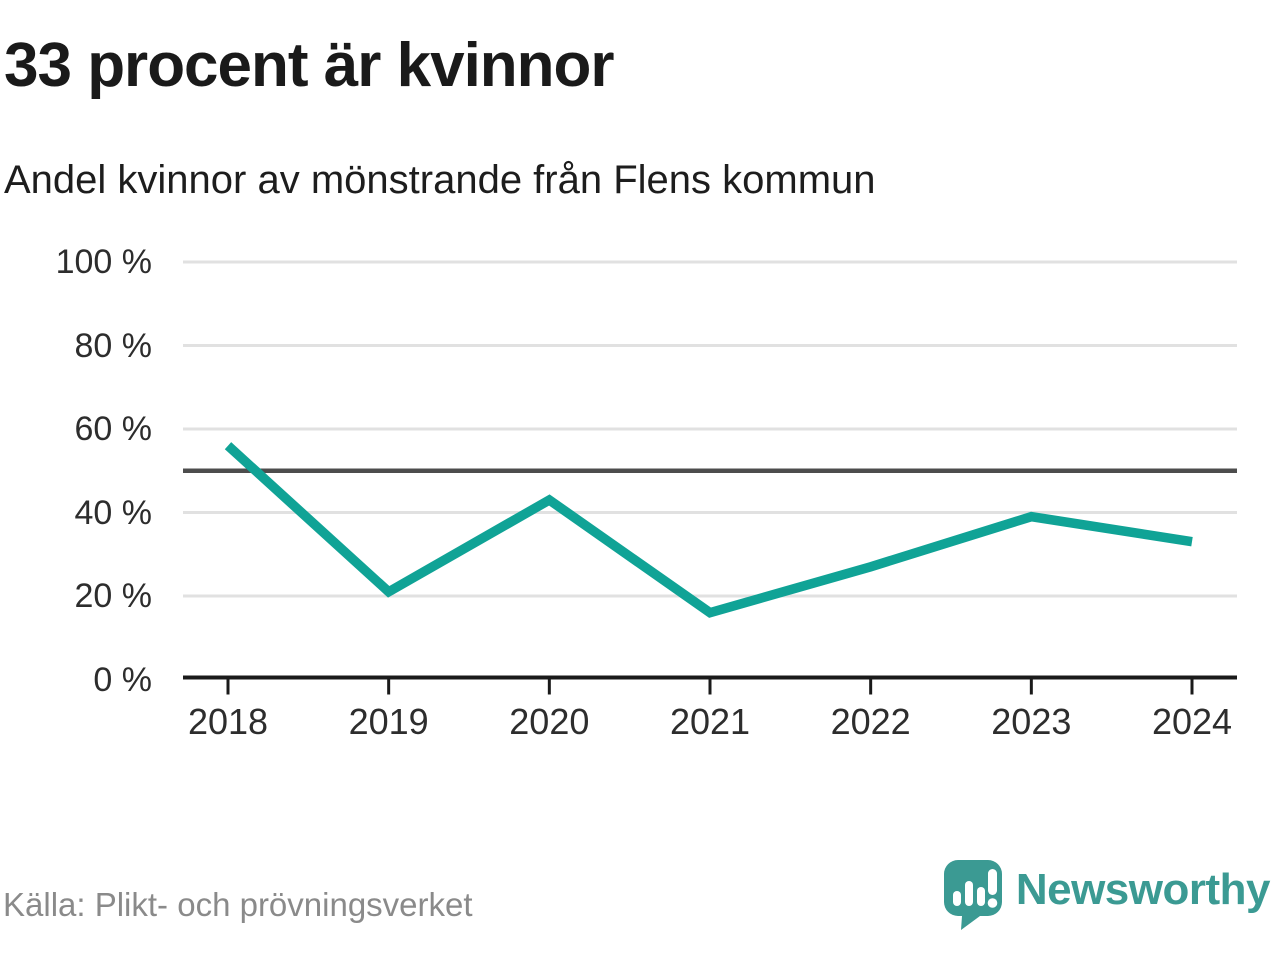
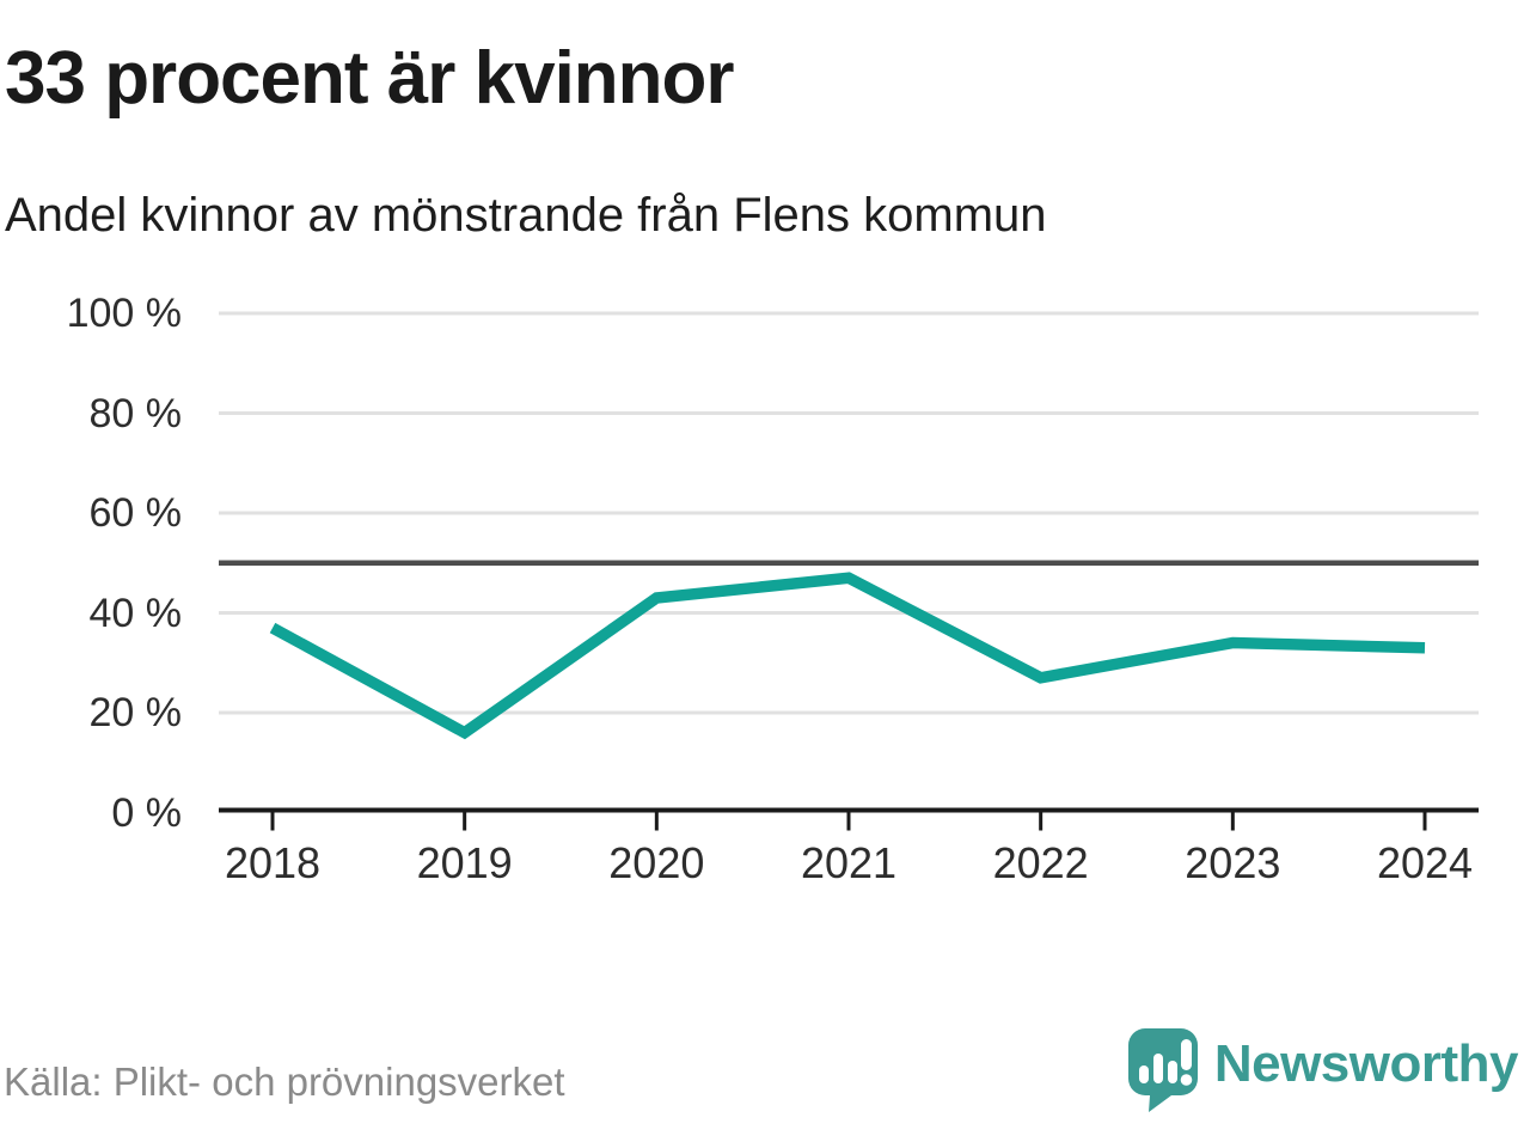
2018: 56% -> 37%
2019: 21% -> 16%
2021: 16% -> 47%
2023: 39% -> 34%
